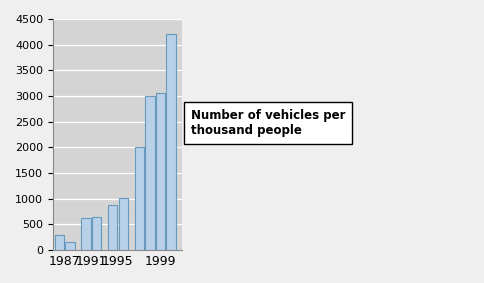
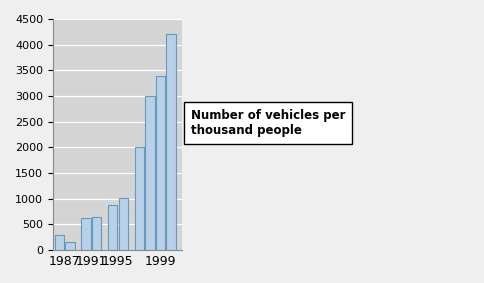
1999: 3050 -> 3400
